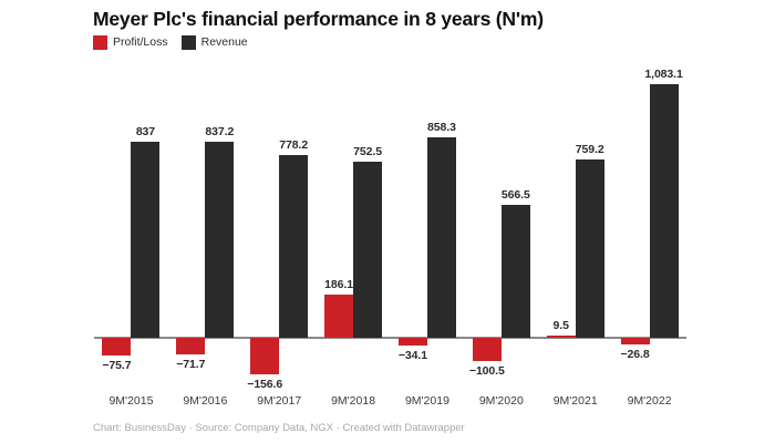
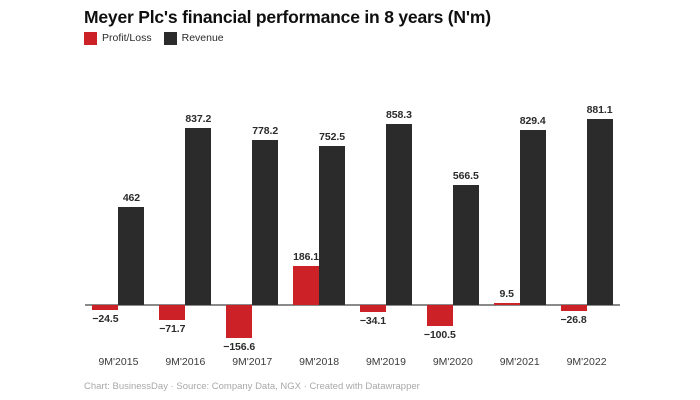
Profit/Loss/9M'2015: −75.7 -> −24.5
Revenue/9M'2015: 837 -> 462
Revenue/9M'2021: 759.2 -> 829.4
Revenue/9M'2022: 1,083.1 -> 881.1
